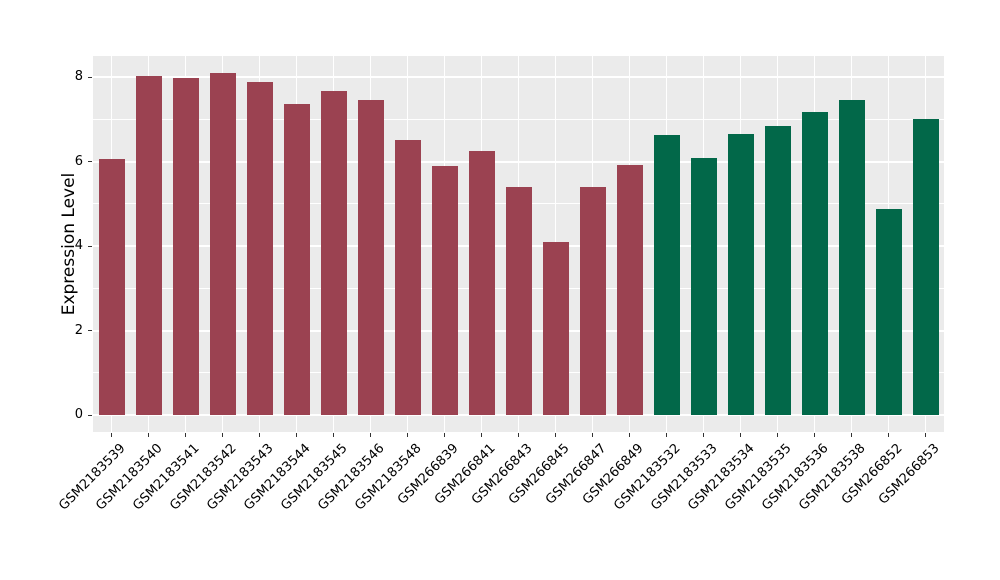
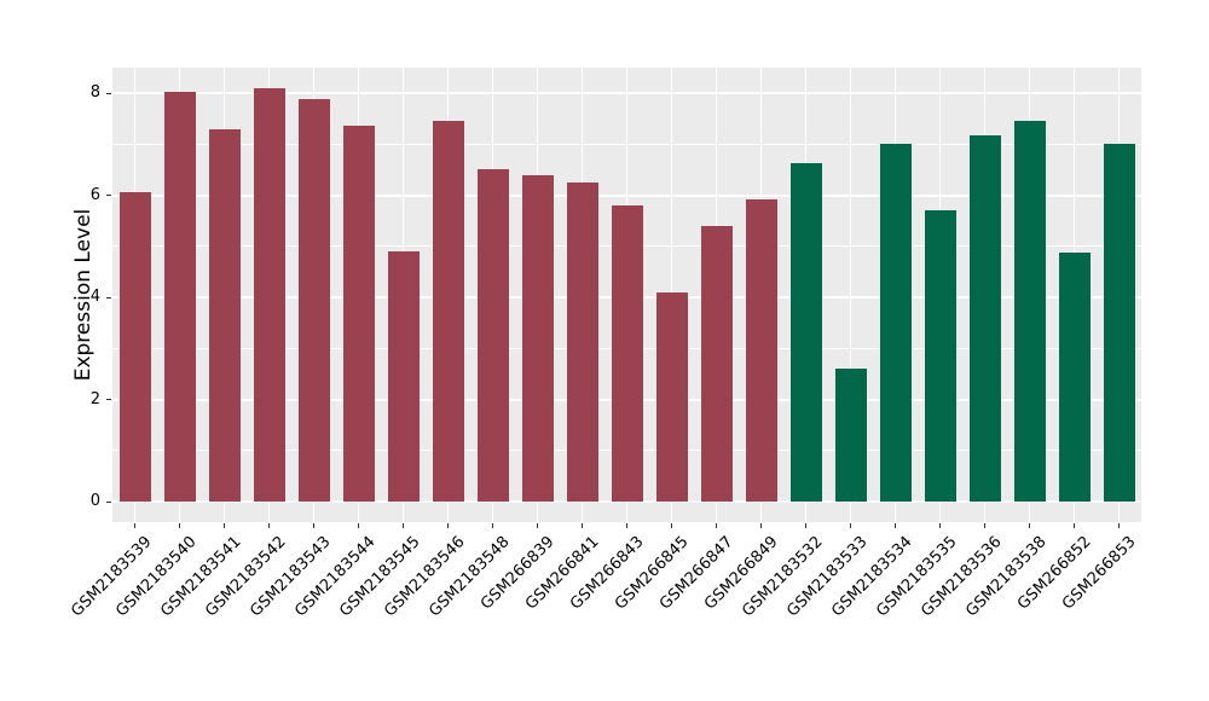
GSM2183541: 8.0 -> 7.3
GSM2183545: 7.7 -> 4.9
GSM266839: 5.9 -> 6.4
GSM266843: 5.4 -> 5.8
GSM2183533: 6.1 -> 2.6
GSM2183534: 6.7 -> 7.0
GSM2183535: 6.8 -> 5.7
